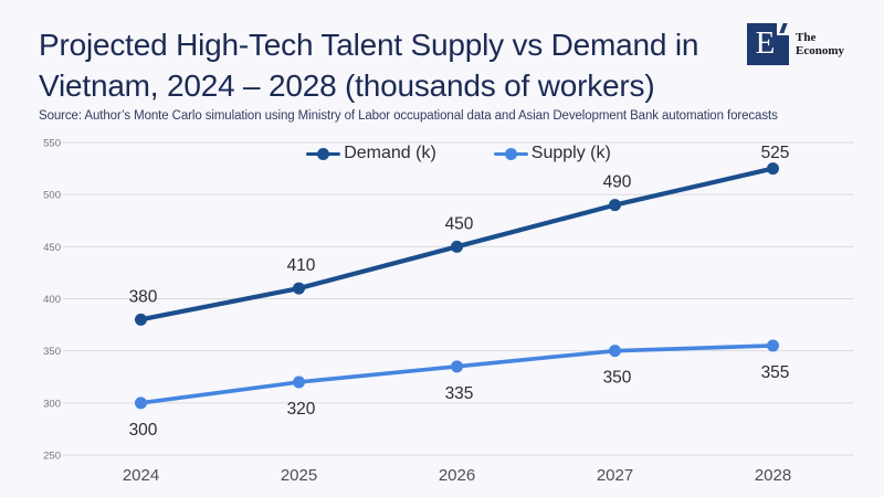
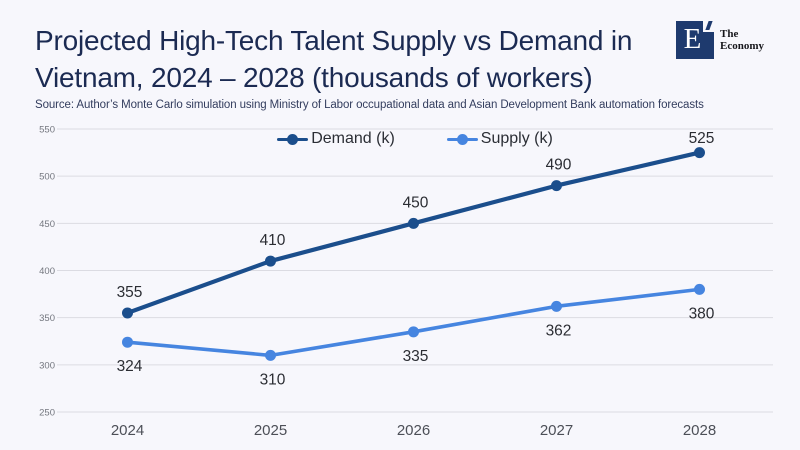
Demand (k)/2024: 380 -> 355
Supply (k)/2024: 300 -> 324
Supply (k)/2025: 320 -> 310
Supply (k)/2027: 350 -> 362
Supply (k)/2028: 355 -> 380
